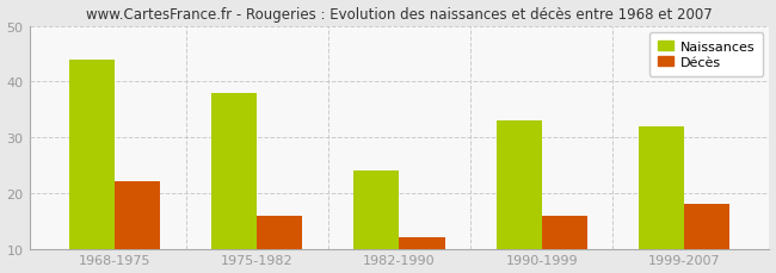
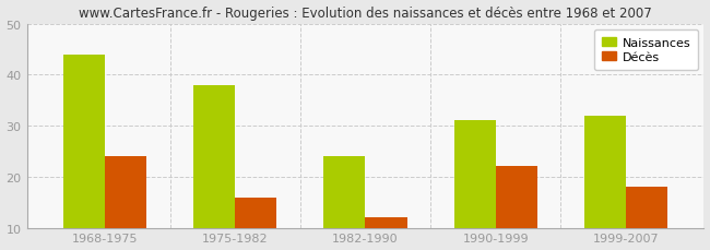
Décès/1968-1975: 22 -> 24
Naissances/1990-1999: 33 -> 31
Décès/1990-1999: 16 -> 22
